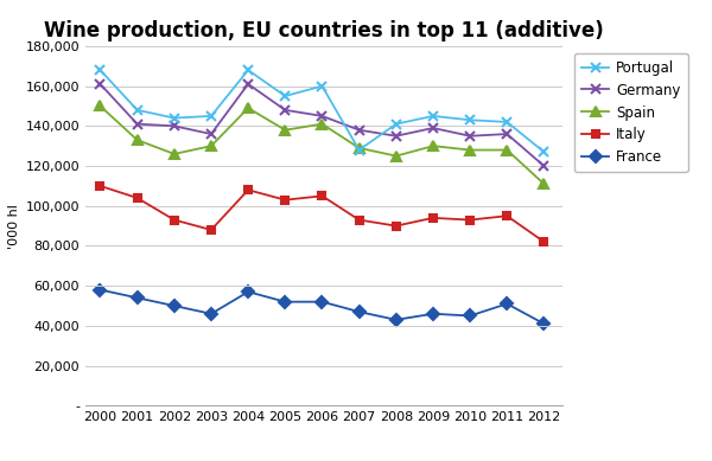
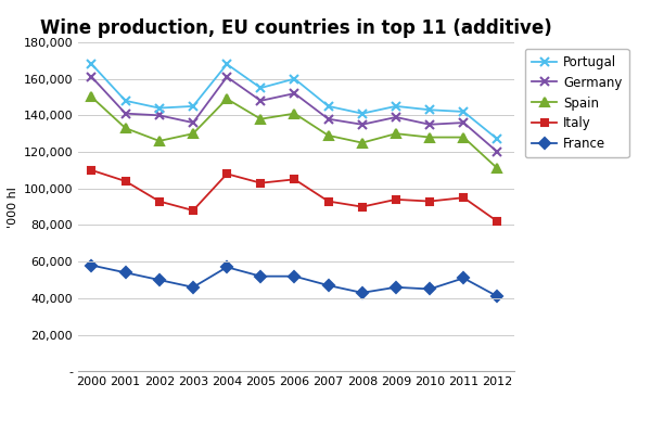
Germany/2006: 145,000 -> 152,000
Portugal/2007: 128,000 -> 145,000
